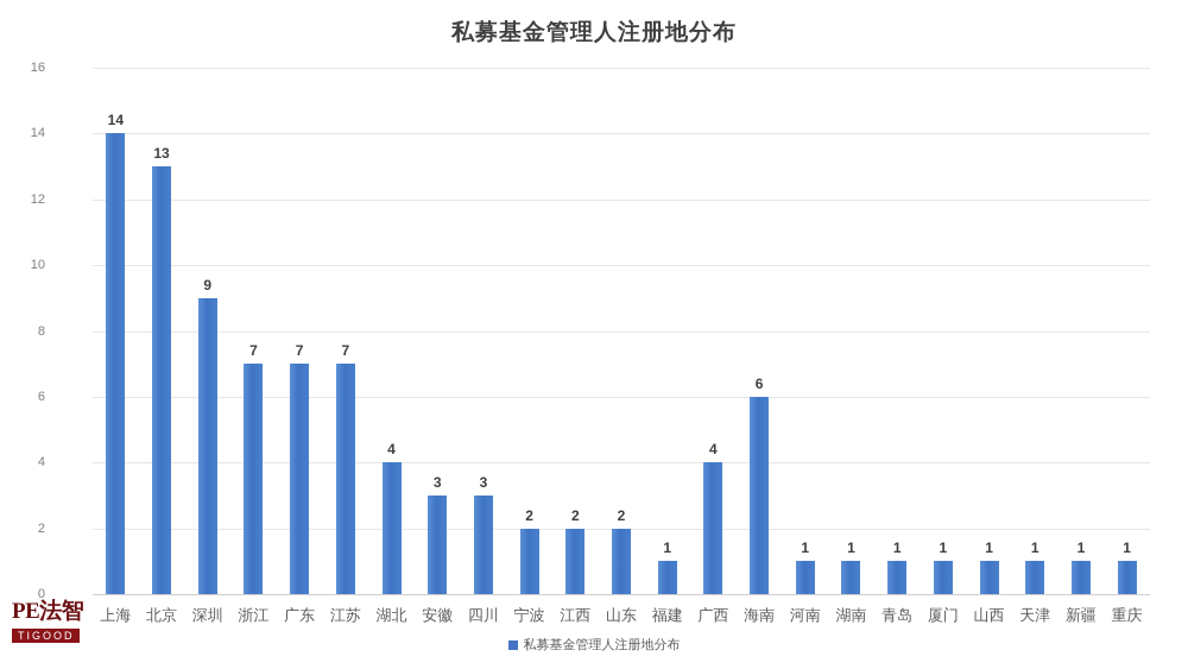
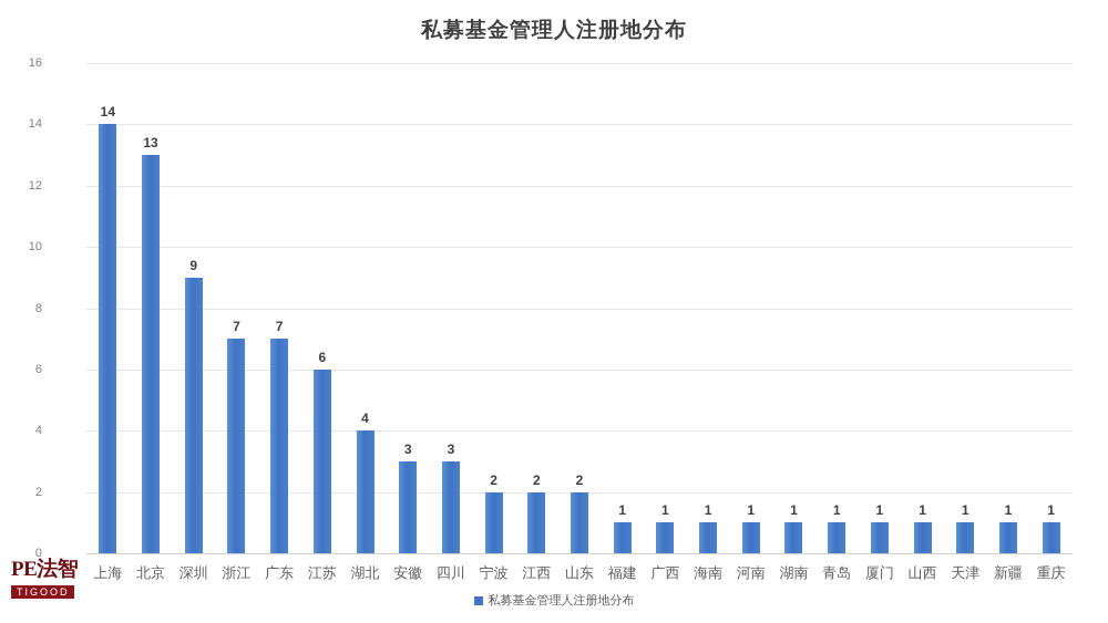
江苏: 7 -> 6
广西: 4 -> 1
海南: 6 -> 1
